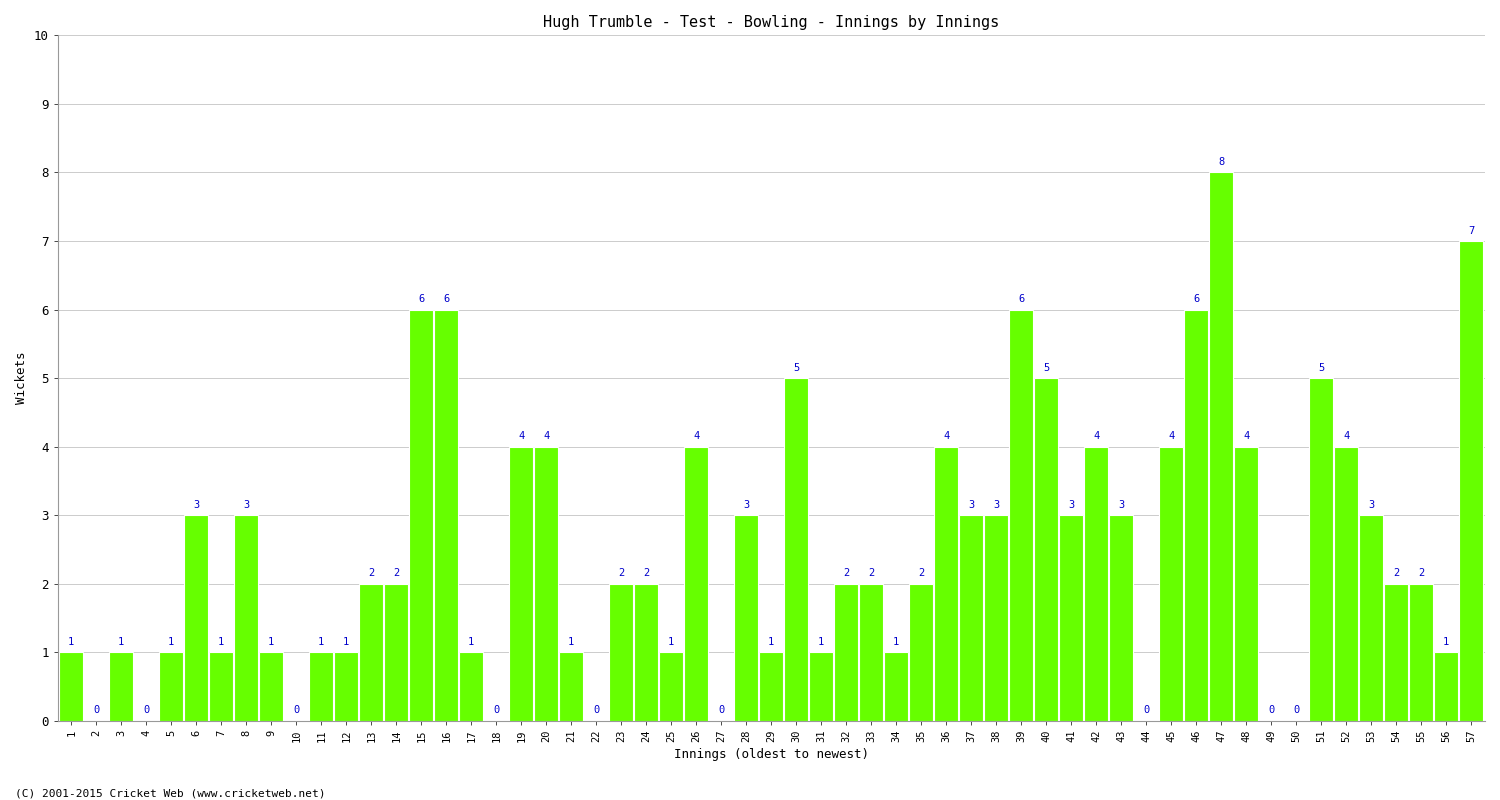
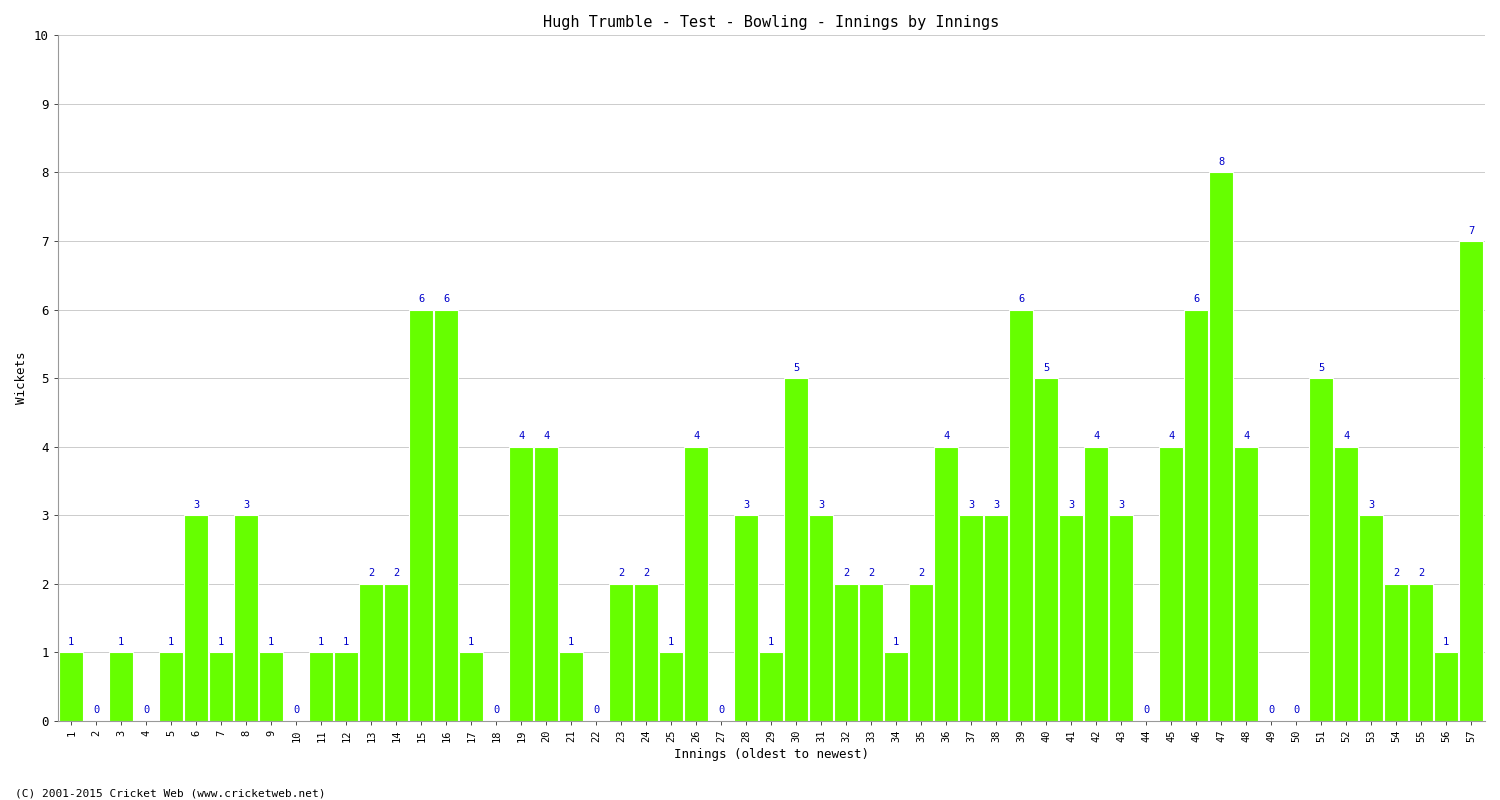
31: 1 -> 3
